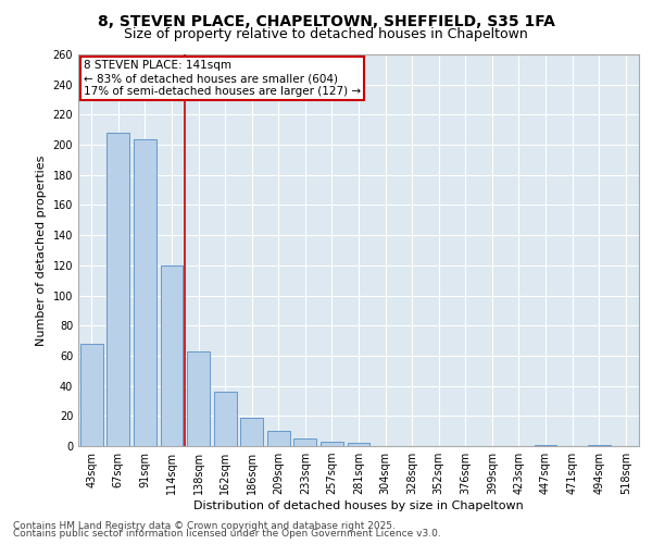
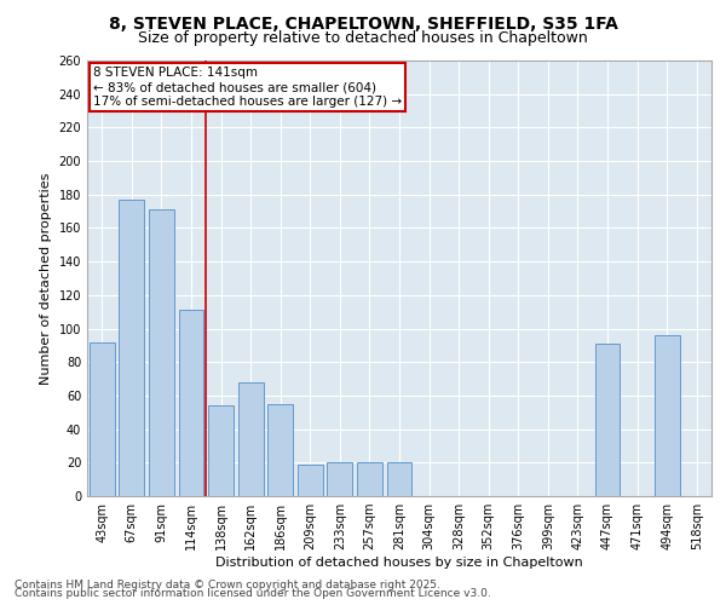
43sqm: 68 -> 92
67sqm: 208 -> 177
91sqm: 204 -> 171
114sqm: 120 -> 111
138sqm: 63 -> 54
162sqm: 36 -> 68
186sqm: 19 -> 55
209sqm: 10 -> 19
233sqm: 5 -> 20
257sqm: 3 -> 20
281sqm: 2 -> 20
447sqm: 1 -> 91
494sqm: 1 -> 96
